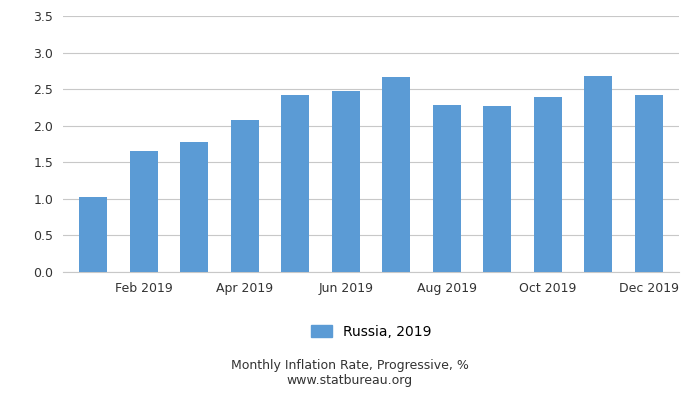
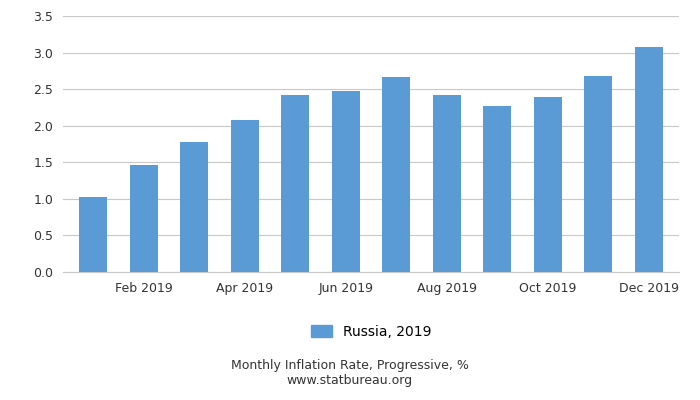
Feb 2019: 1.66 -> 1.46
Aug 2019: 2.28 -> 2.42
Dec 2019: 2.42 -> 3.07
